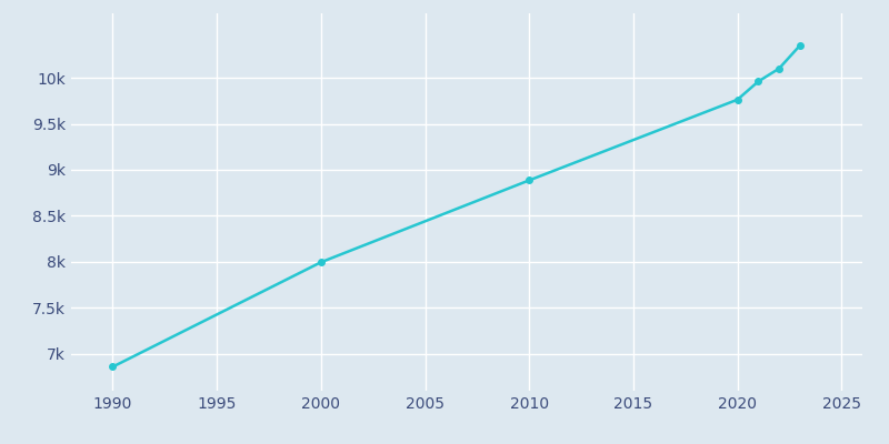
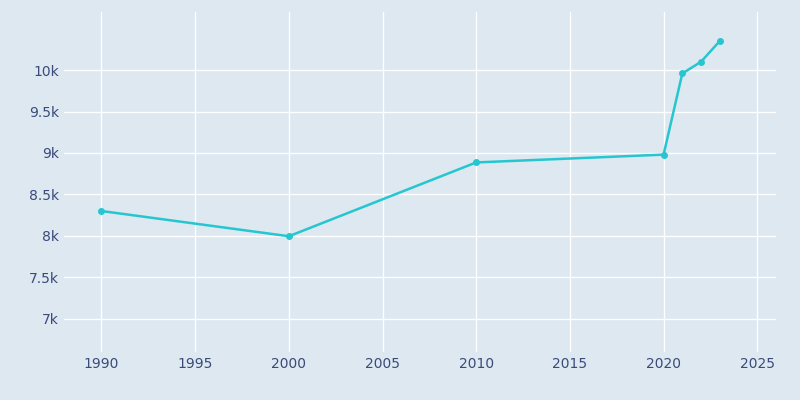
1990: 6.86k -> 8.30k
2020: 9.76k -> 8.98k
